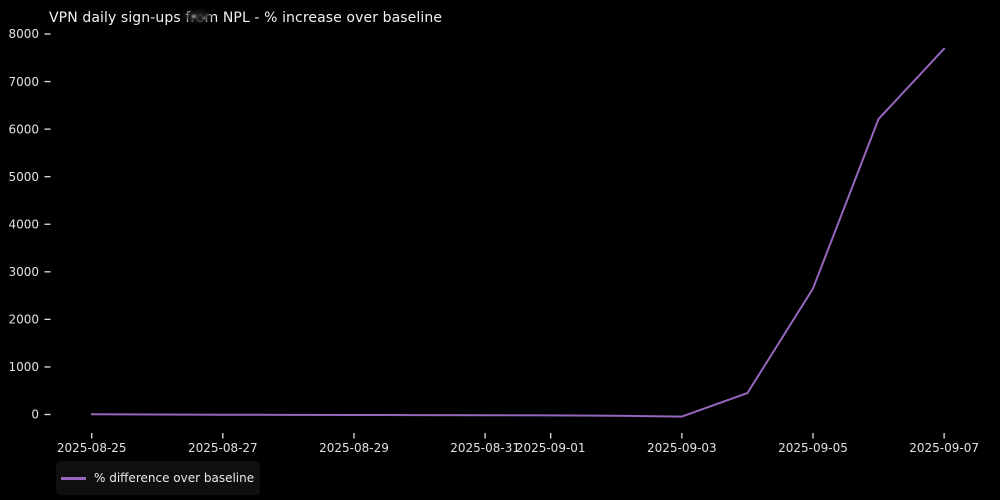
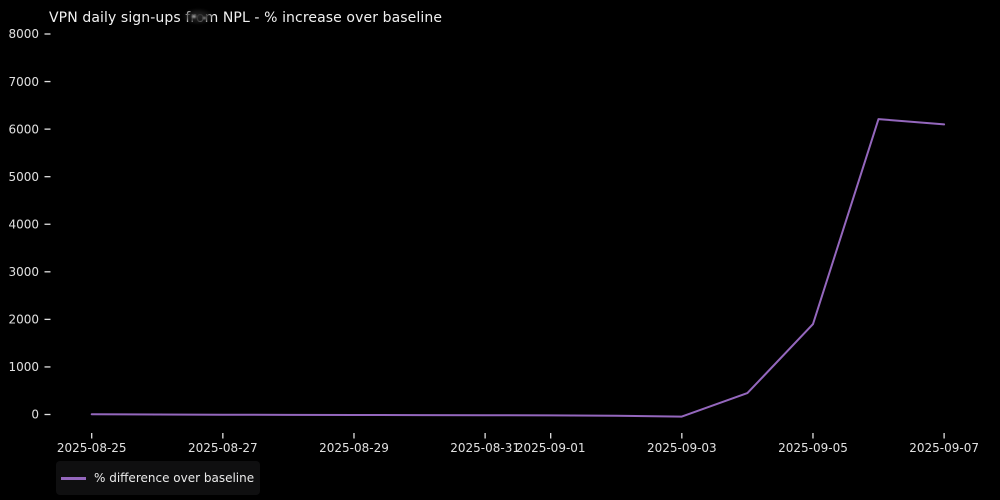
2025-09-05: 2600 -> 1900
2025-09-07: 7700 -> 6100
